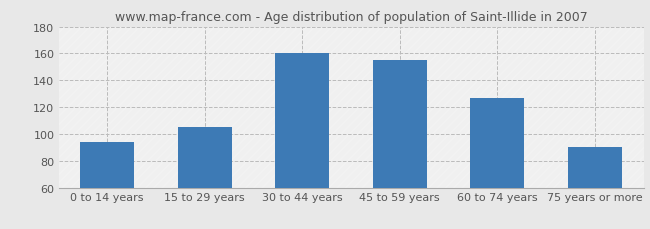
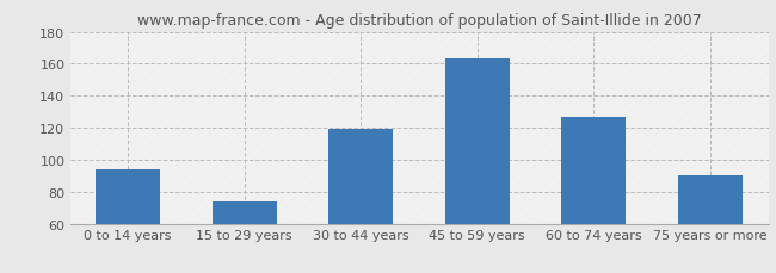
15 to 29 years: 105 -> 74
30 to 44 years: 160 -> 119
45 to 59 years: 155 -> 163
